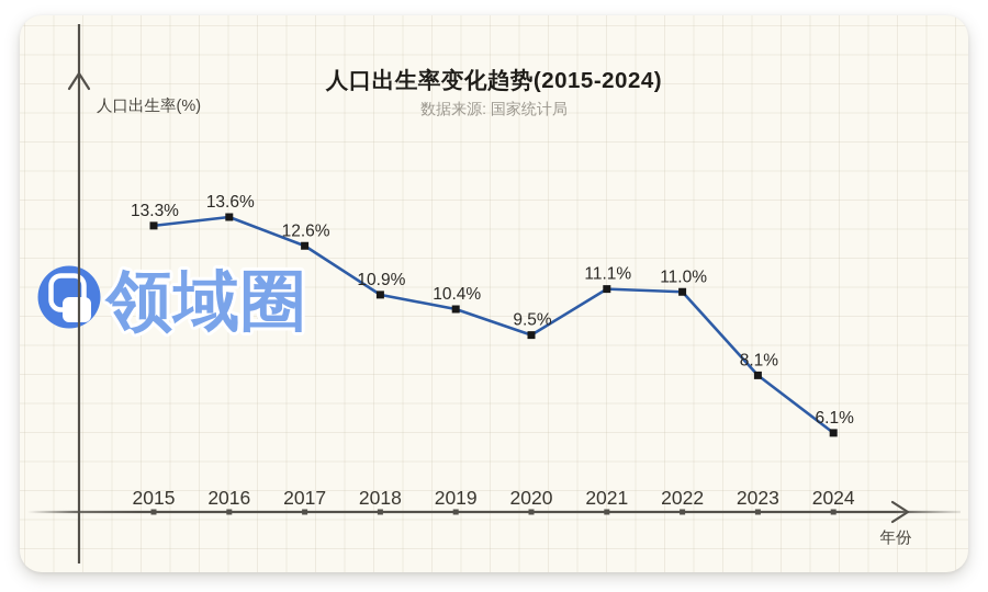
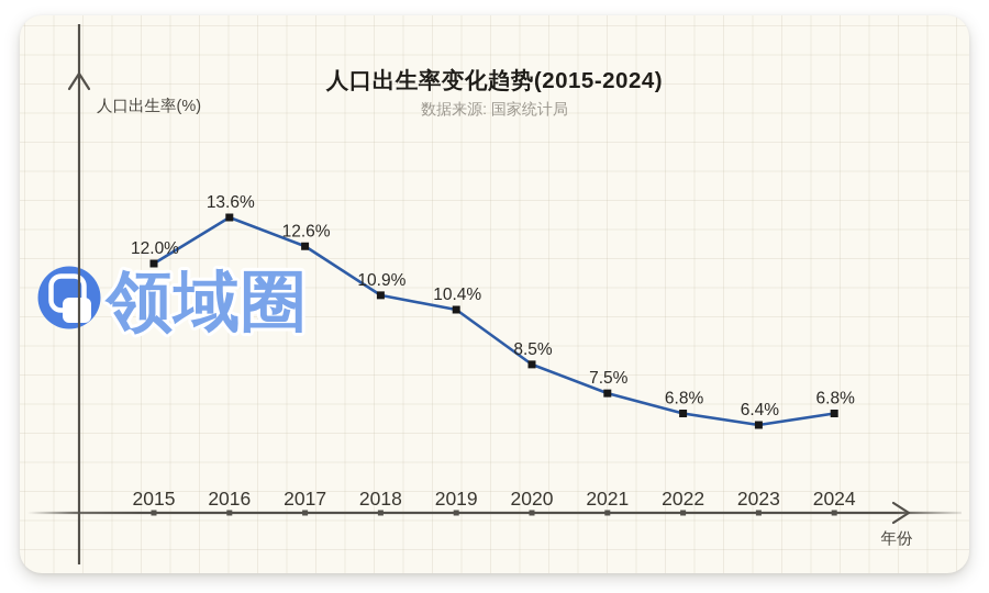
2015: 13.3% -> 12.0%
2020: 9.5% -> 8.5%
2021: 11.1% -> 7.5%
2022: 11.0% -> 6.8%
2023: 8.1% -> 6.4%
2024: 6.1% -> 6.8%
